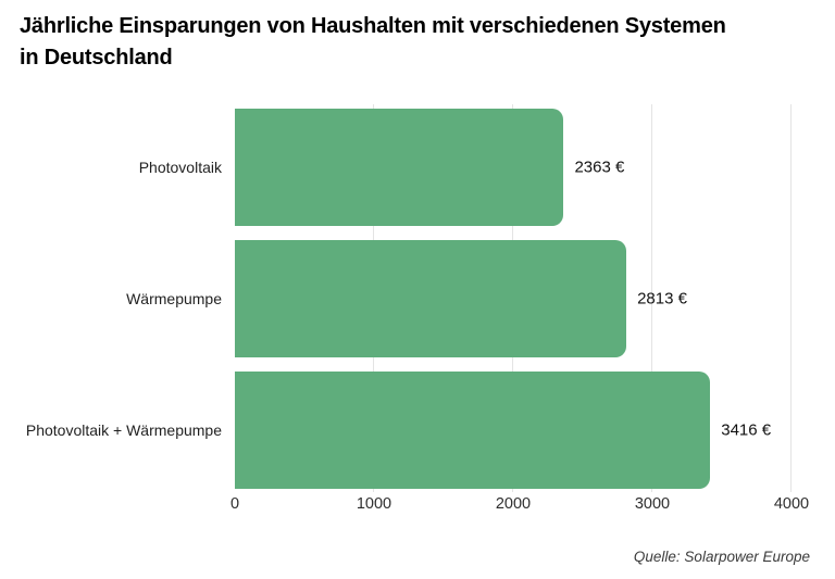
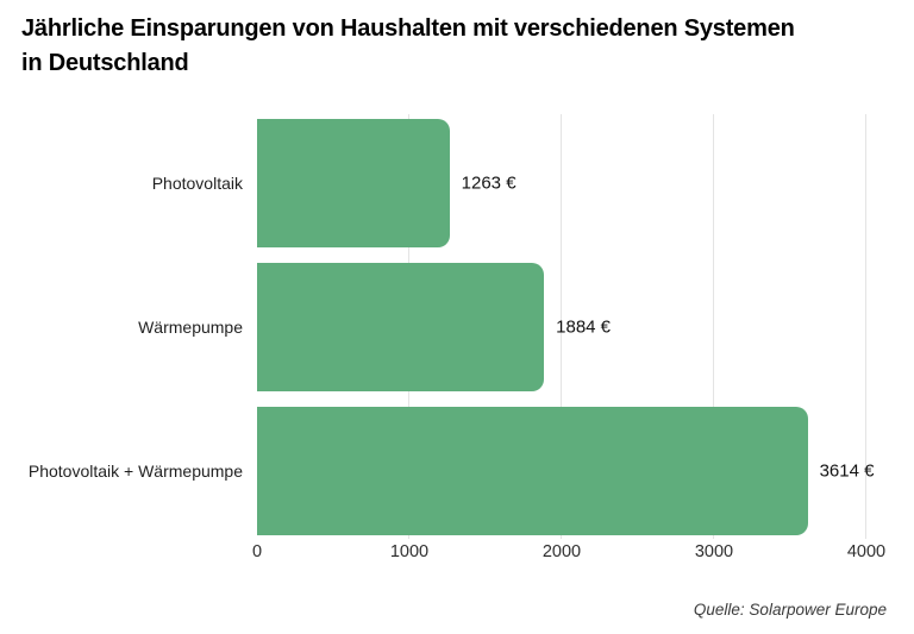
Photovoltaik: 2363 -> 1263
Wärmepumpe: 2813 -> 1884
Photovoltaik + Wärmepumpe: 3416 -> 3614
